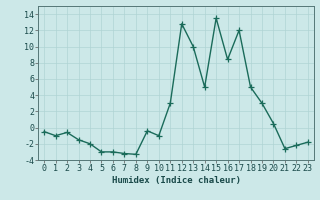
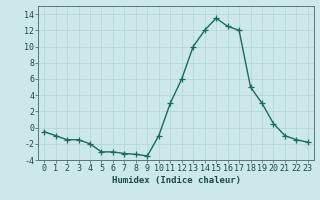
2: -0.6 -> -1.5
9: -0.4 -> -3.5
12: 12.8 -> 6.0
14: 5.0 -> 12.0
16: 8.4 -> 12.5
21: -2.6 -> -1.0
22: -2.2 -> -1.5
